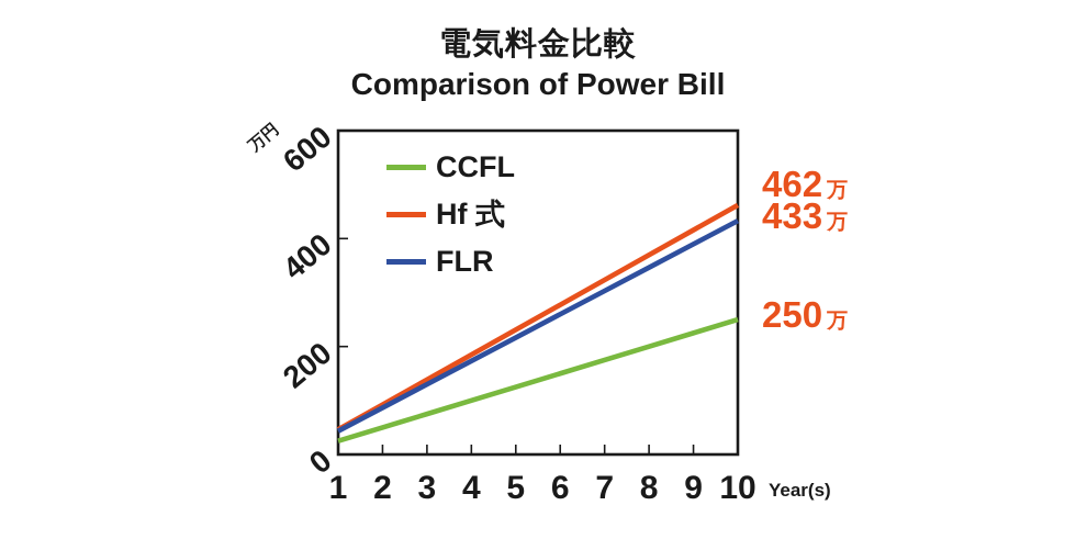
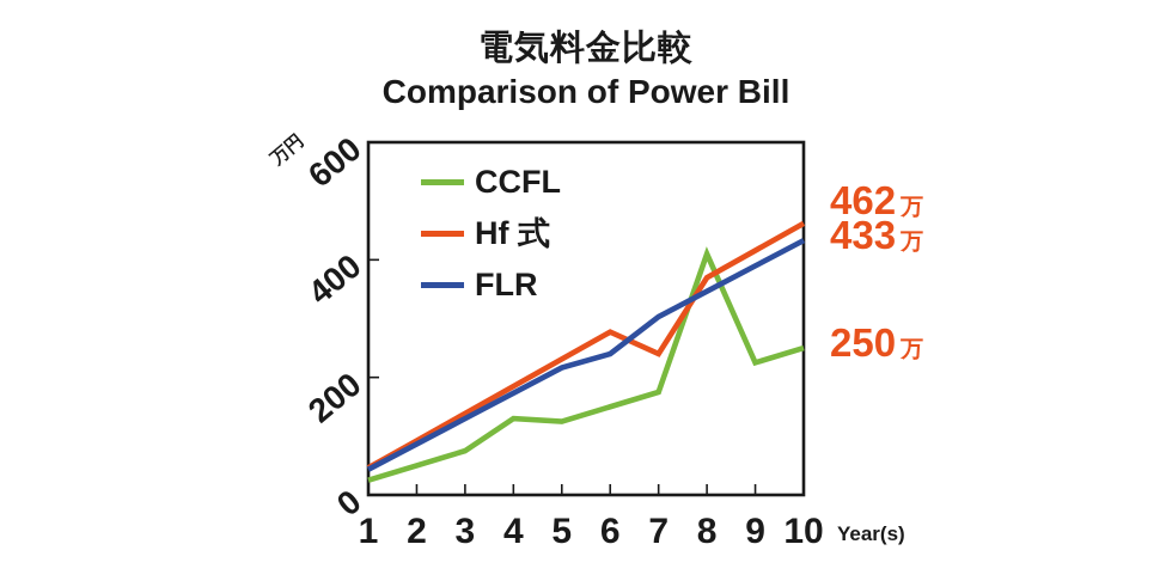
CCFL/4: 100 -> 130
FLR/6: 260 -> 240
Hf 式/7: 320 -> 240
CCFL/8: 200 -> 410
